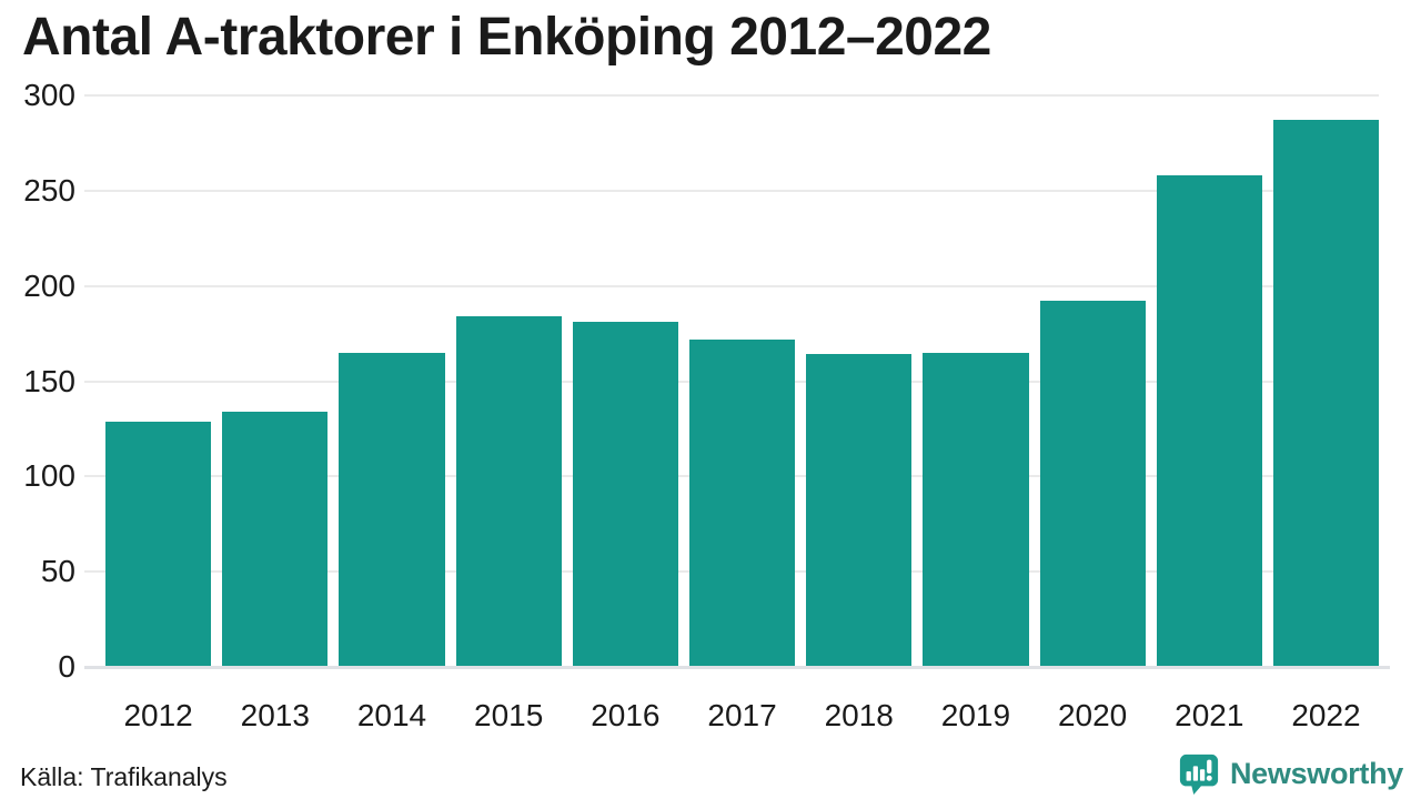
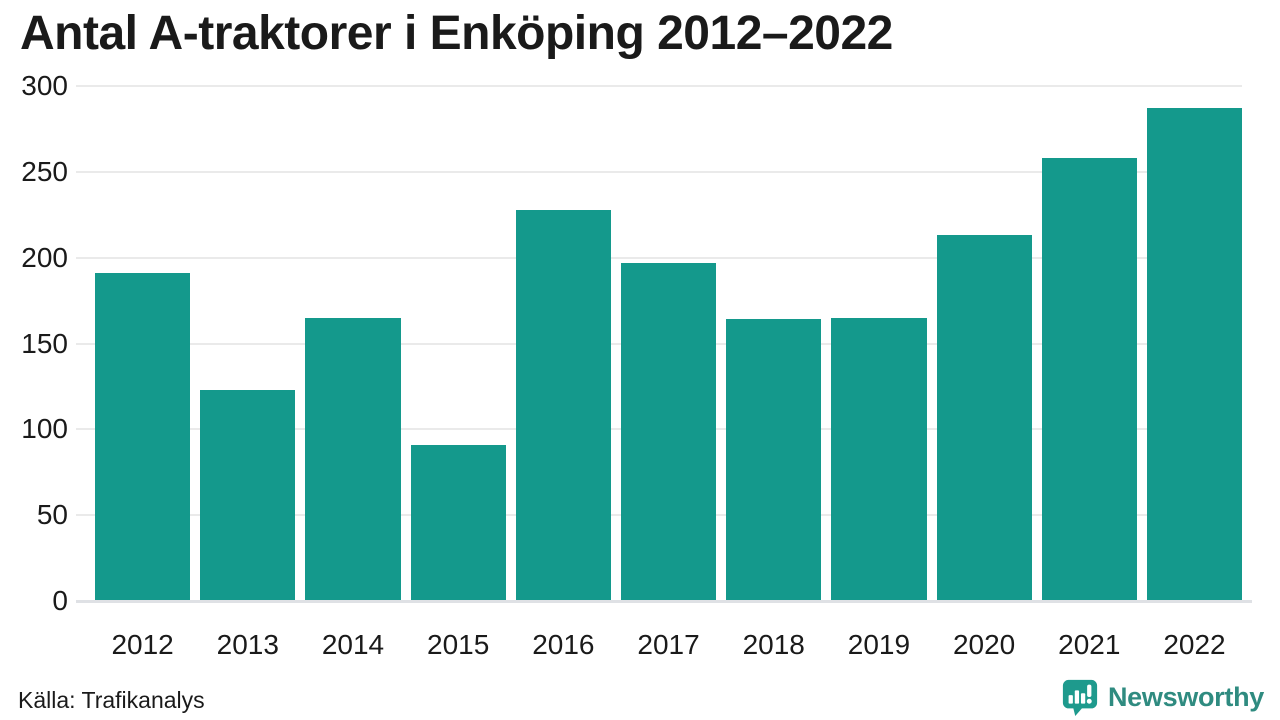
2012: 129 -> 191
2013: 134 -> 123
2015: 184 -> 91
2016: 181 -> 228
2017: 172 -> 197
2020: 192 -> 213
